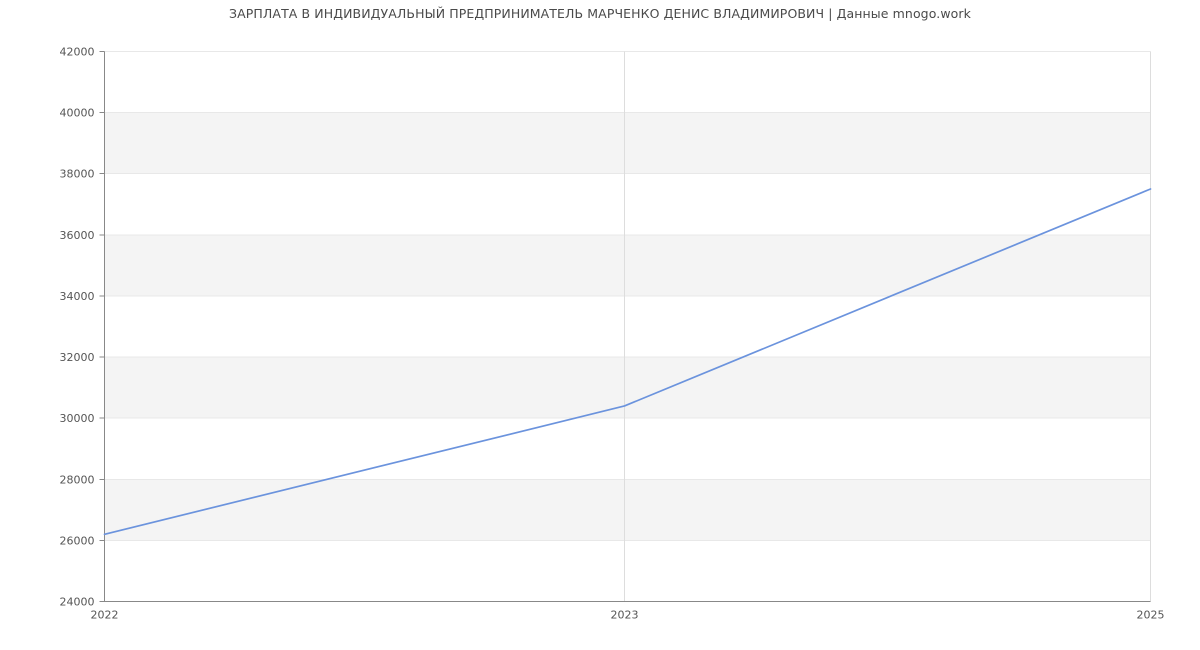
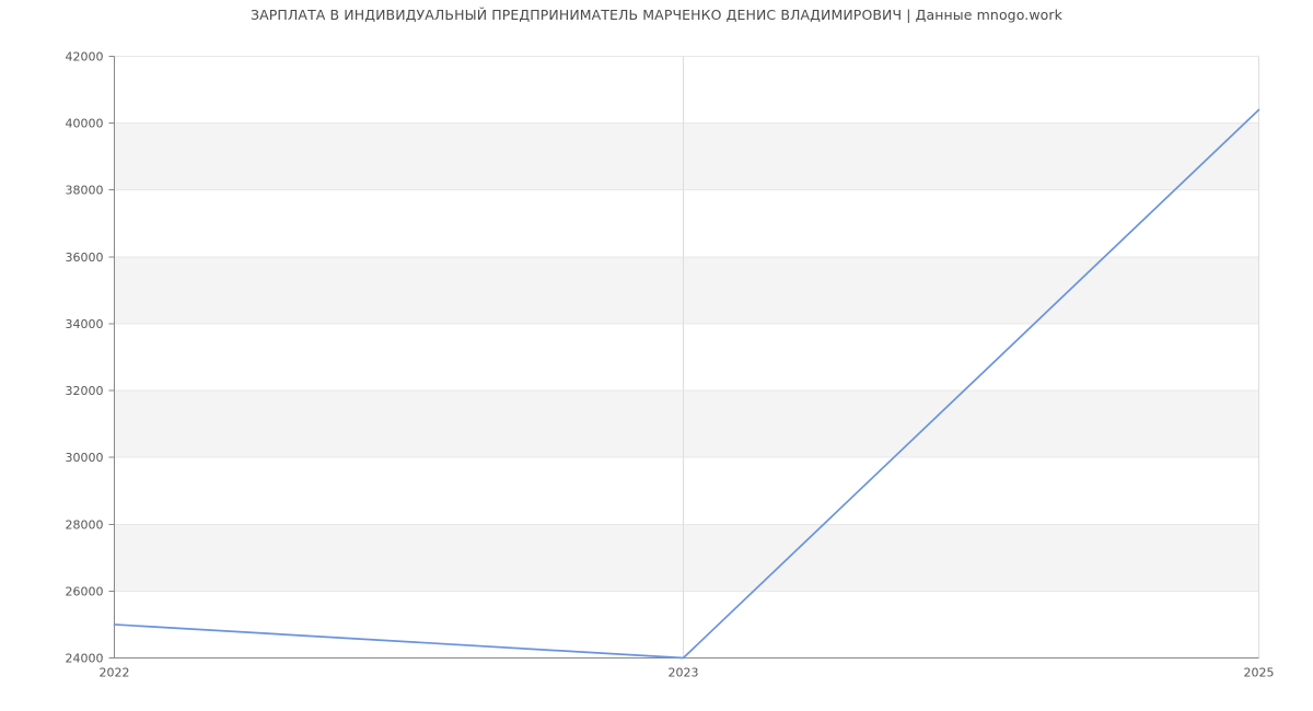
2022: 26200 -> 25000
2023: 30400 -> 24000
2025: 37500 -> 40400
